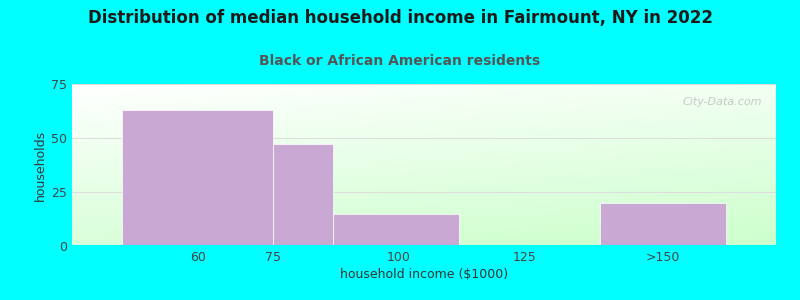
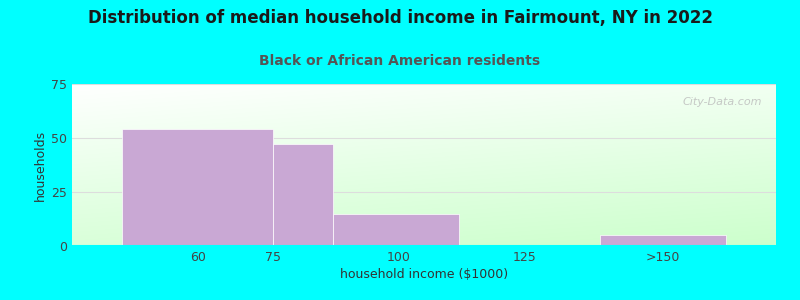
60: 63 -> 54
>150: 20 -> 5
